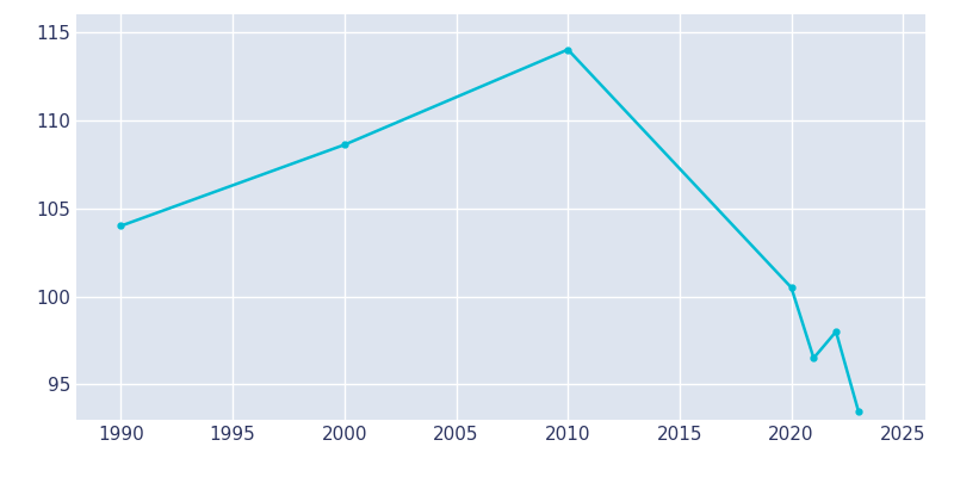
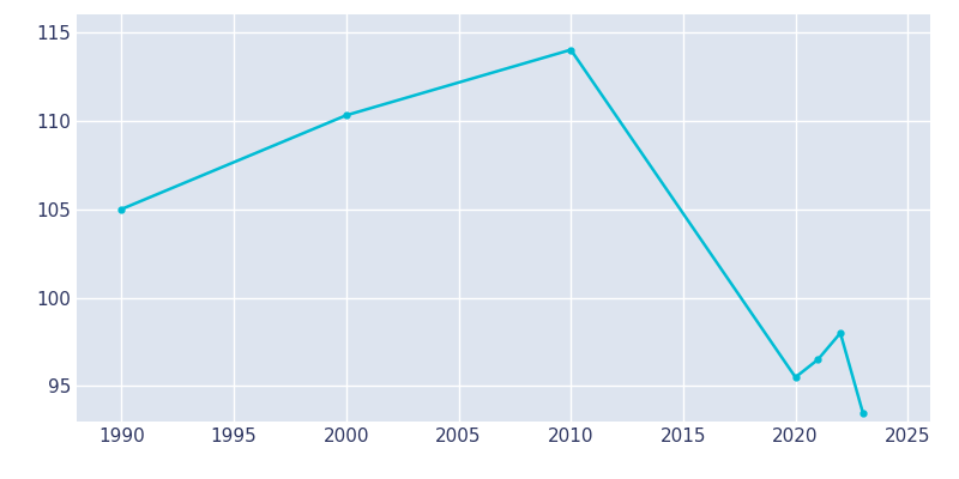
1990: 104.0 -> 105.0
2000: 108.6 -> 110.3
2020: 100.5 -> 95.5
